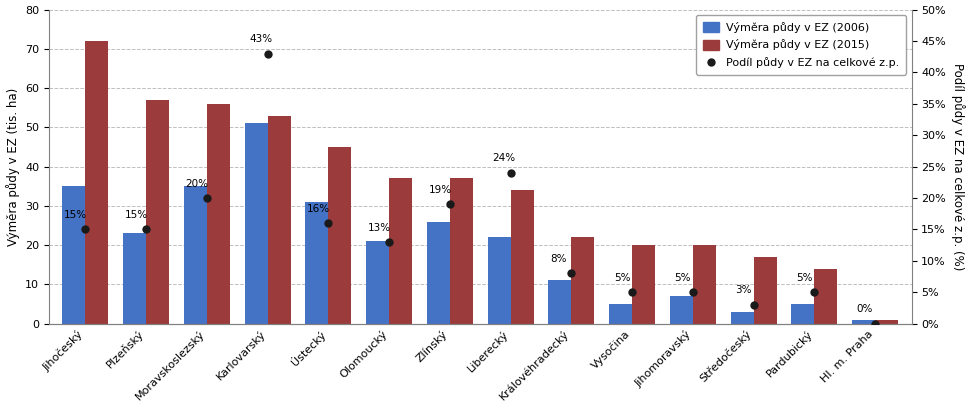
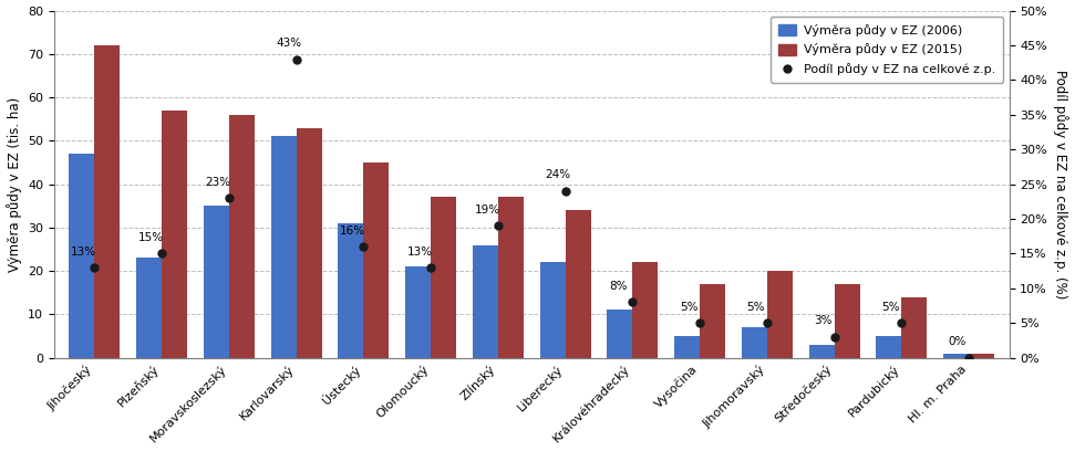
Výměra půdy v EZ (2006)/Jihočeský: 35 -> 47
Podíl půdy v EZ na celkové z.p./Jihočeský: 15% -> 13%
Podíl půdy v EZ na celkové z.p./Moravskoslezský: 20% -> 23%
Výměra půdy v EZ (2015)/Vysočina: 20 -> 17
